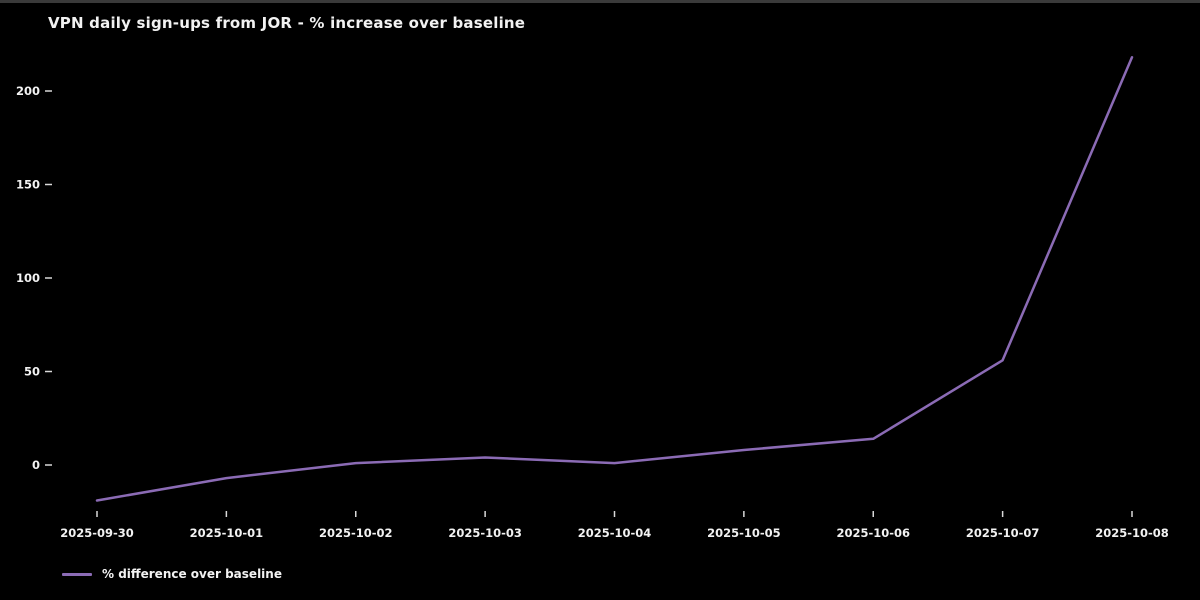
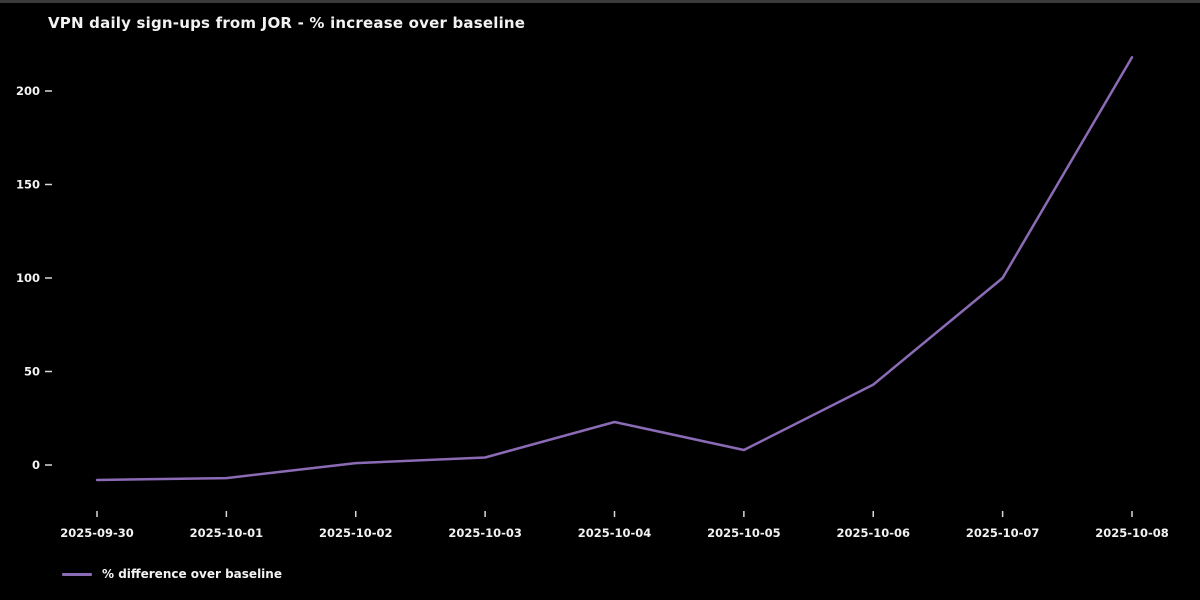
2025-09-30: -19 -> -8
2025-10-04: 1 -> 23
2025-10-06: 14 -> 43
2025-10-07: 56 -> 100
